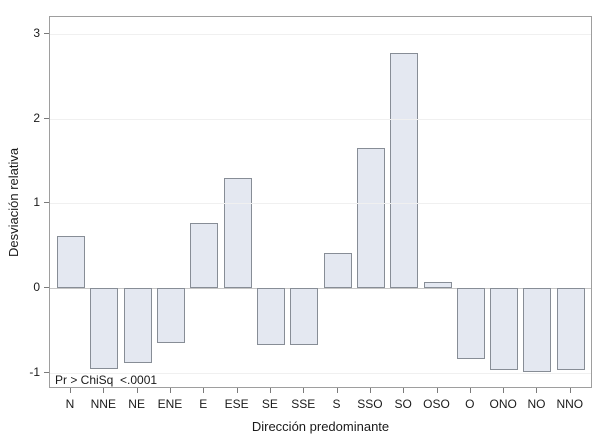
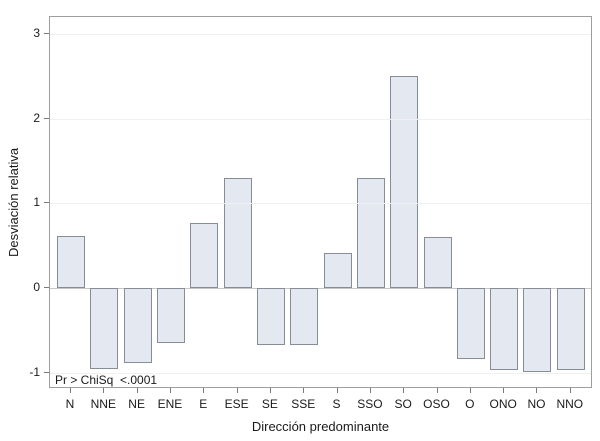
SSO: 1.6 -> 1.3
SO: 2.8 -> 2.5
OSO: 0.1 -> 0.6
